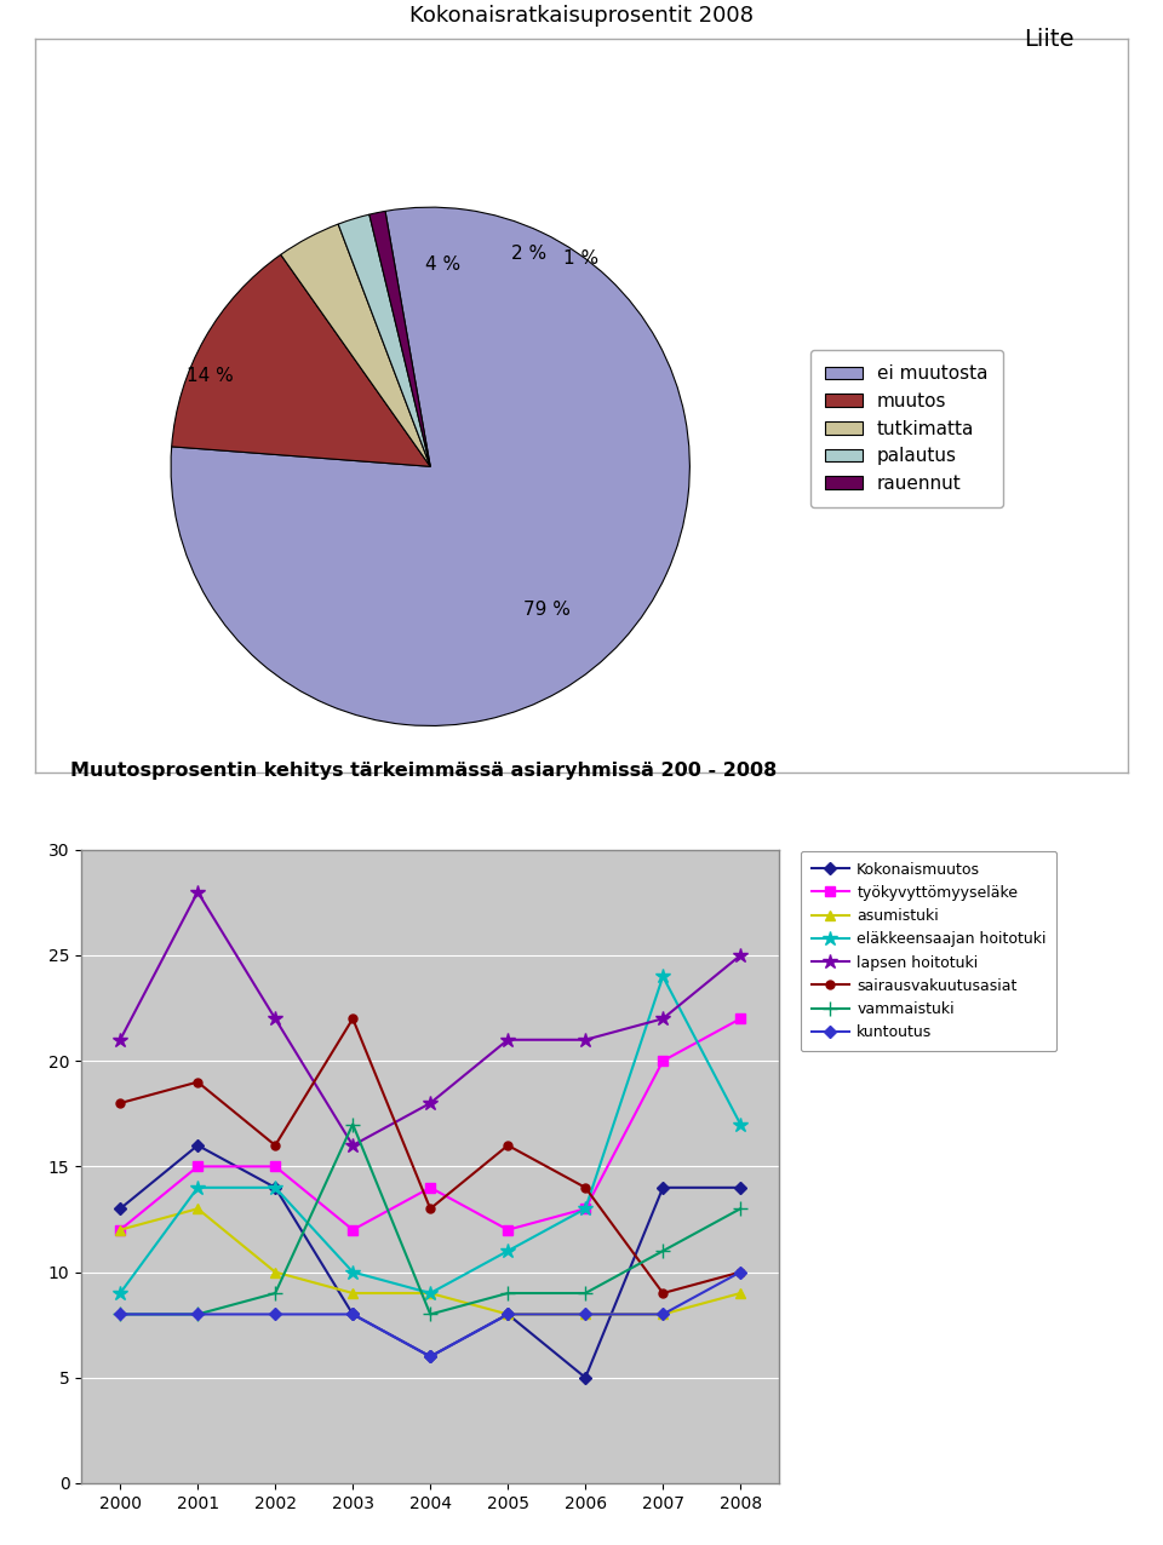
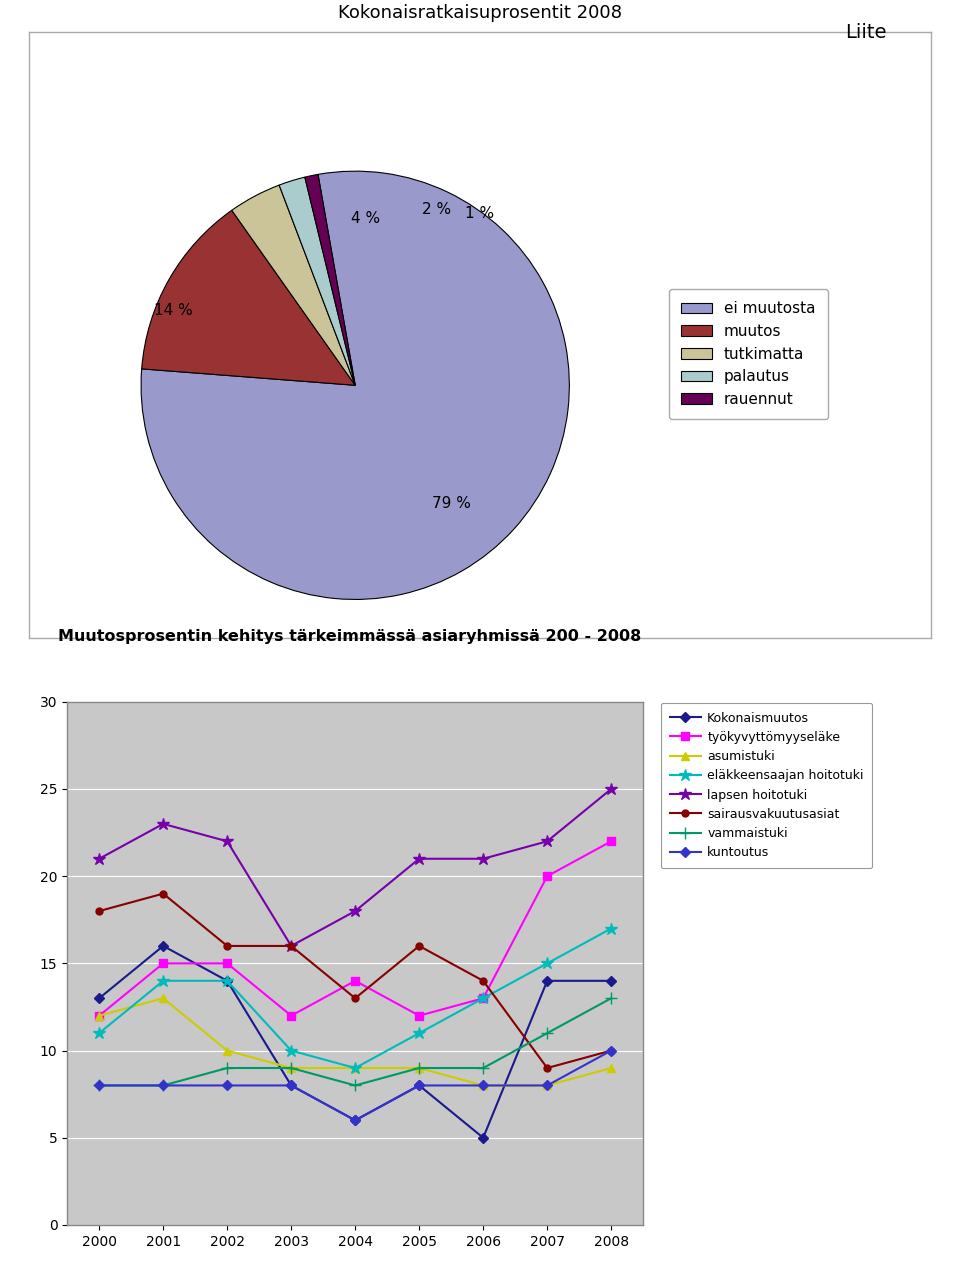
eläkkeensaajan hoitotuki/2000: 9 -> 11
lapsen hoitotuki/2001: 28 -> 23
sairausvakuutusasiat/2003: 22 -> 16
vammaistuki/2003: 17 -> 9
asumistuki/2005: 8 -> 9
eläkkeensaajan hoitotuki/2007: 24 -> 15
